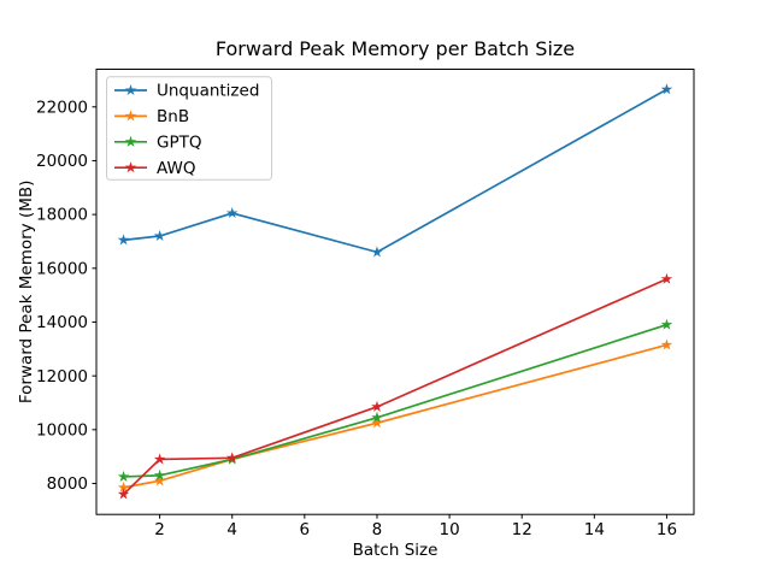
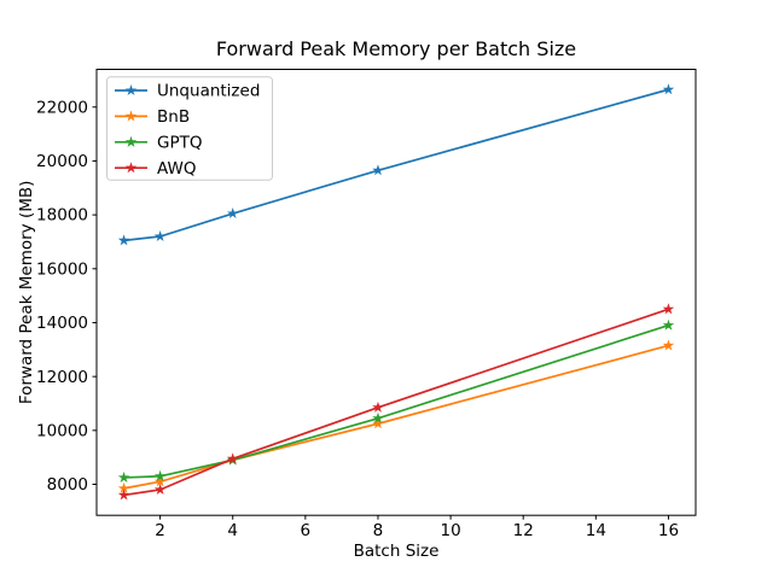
AWQ/2: 8900 -> 7800
Unquantized/8: 16600 -> 19600
AWQ/16: 15600 -> 14500
